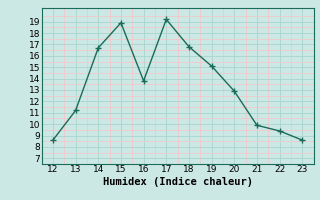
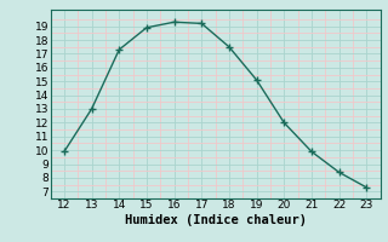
12: 8.6 -> 9.9
13: 11.2 -> 13.0
14: 16.7 -> 17.3
16: 13.8 -> 19.3
18: 16.8 -> 17.5
20: 12.9 -> 12.0
22: 9.4 -> 8.4
23: 8.6 -> 7.3
